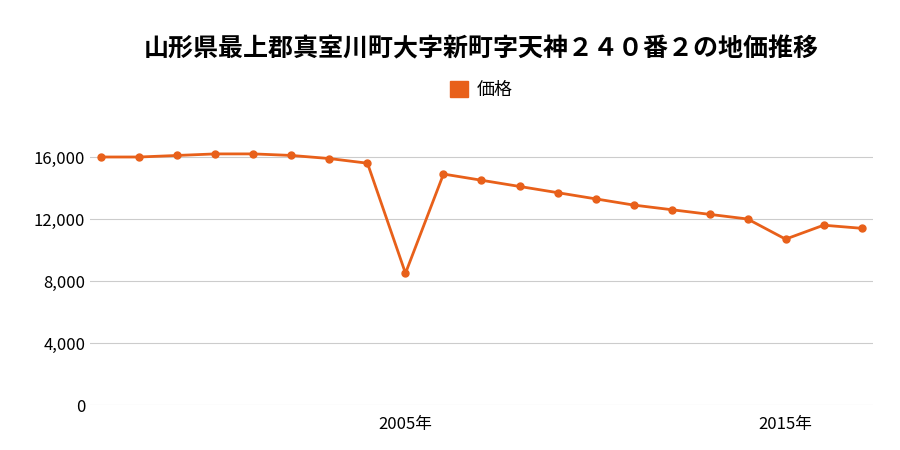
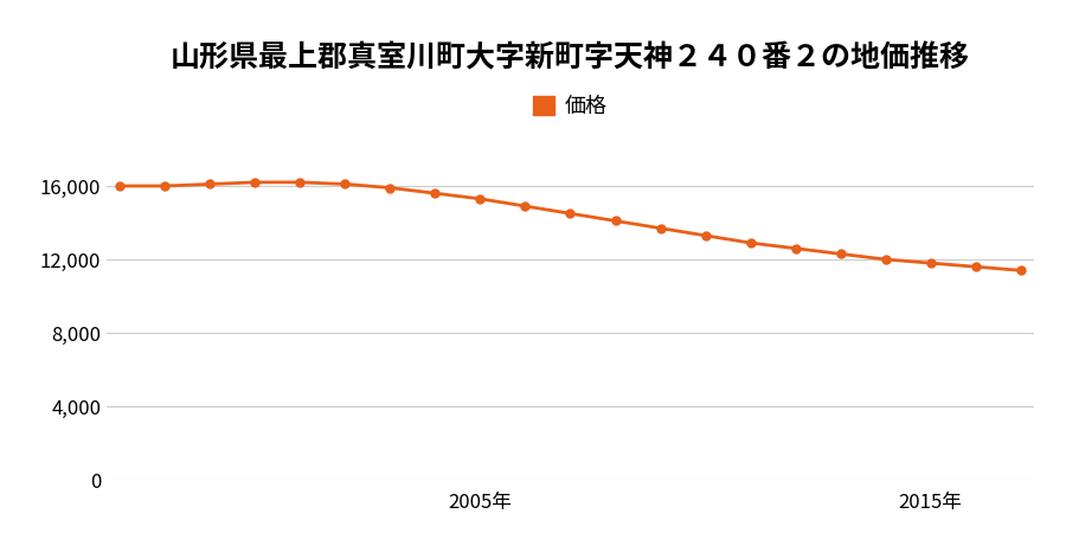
2005年: 8,500 -> 15,300
2015年: 10,700 -> 11,800
